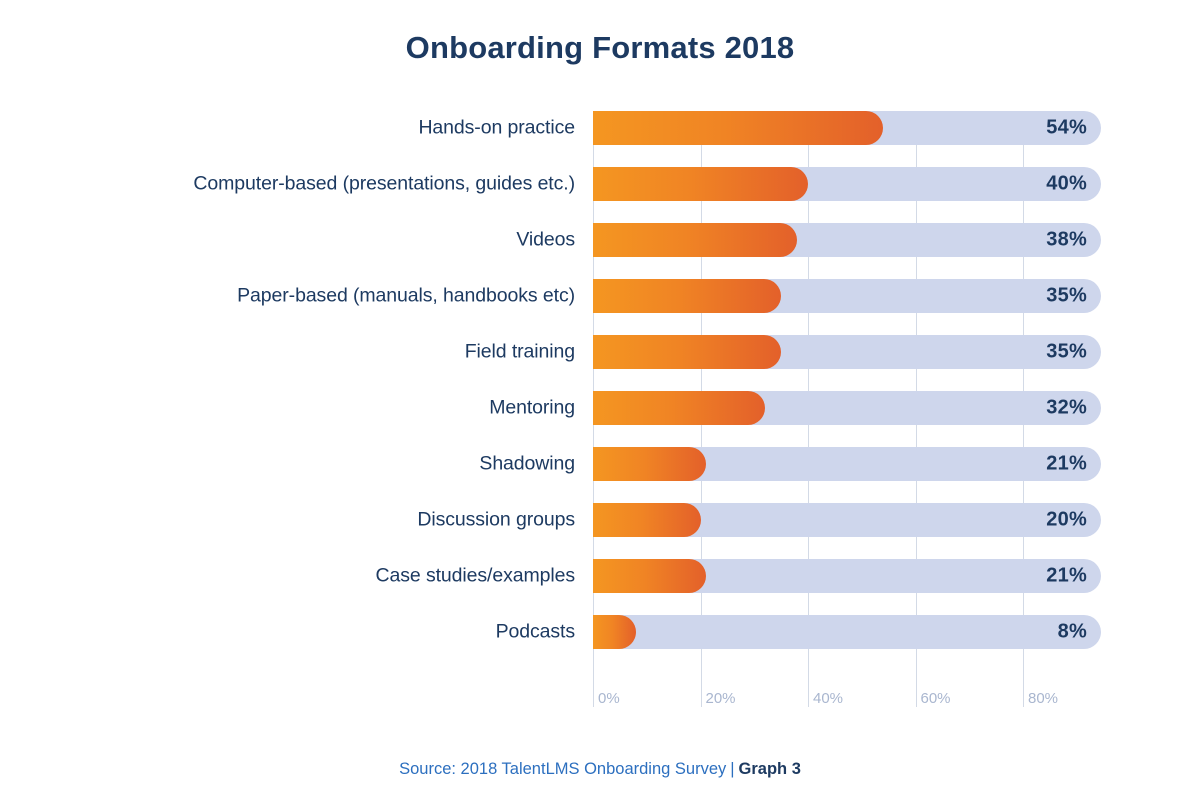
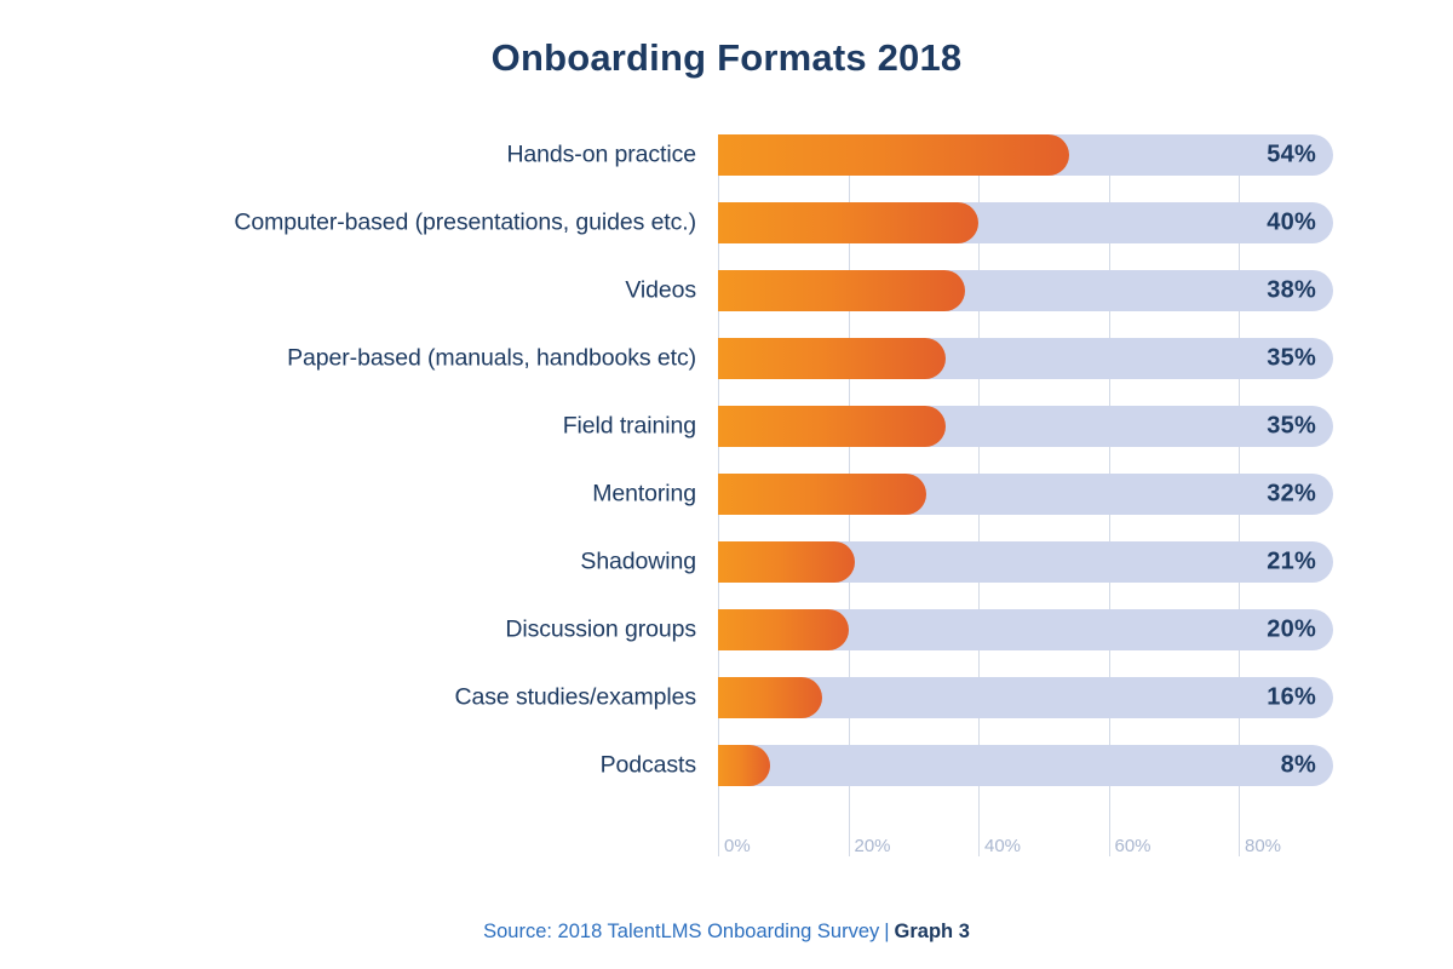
Case studies/examples: 21% -> 16%
